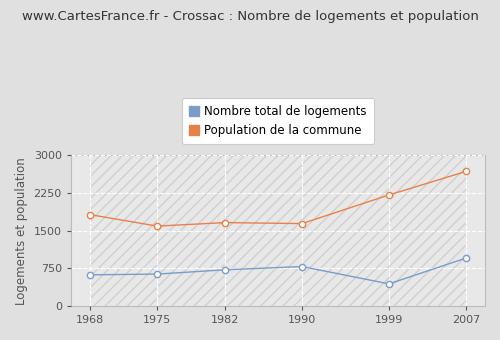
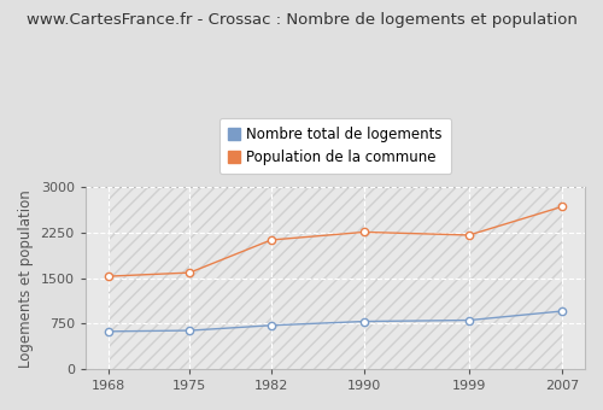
Population de la commune/1968: 1820 -> 1530
Population de la commune/1982: 1660 -> 2130
Population de la commune/1990: 1640 -> 2260
Nombre total de logements/1999: 440 -> 800
